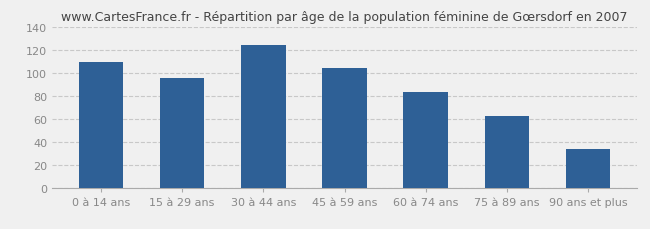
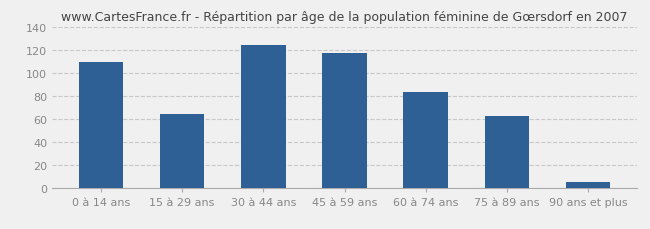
15 à 29 ans: 95 -> 64
45 à 59 ans: 104 -> 117
90 ans et plus: 34 -> 5
